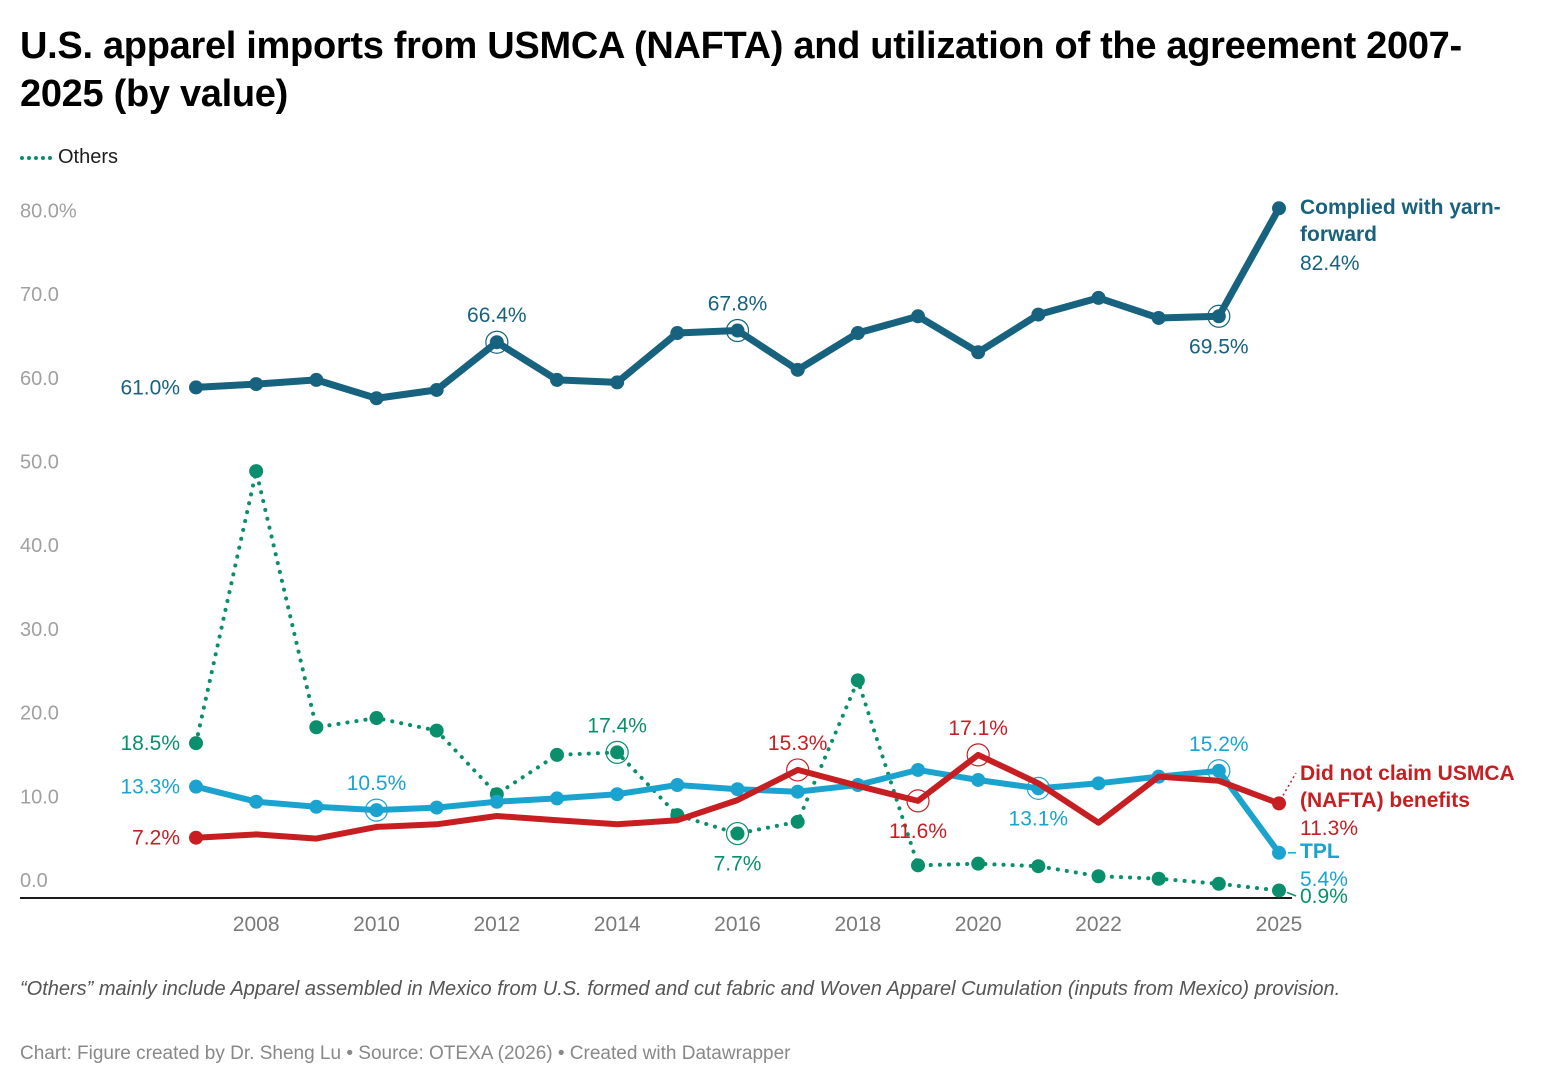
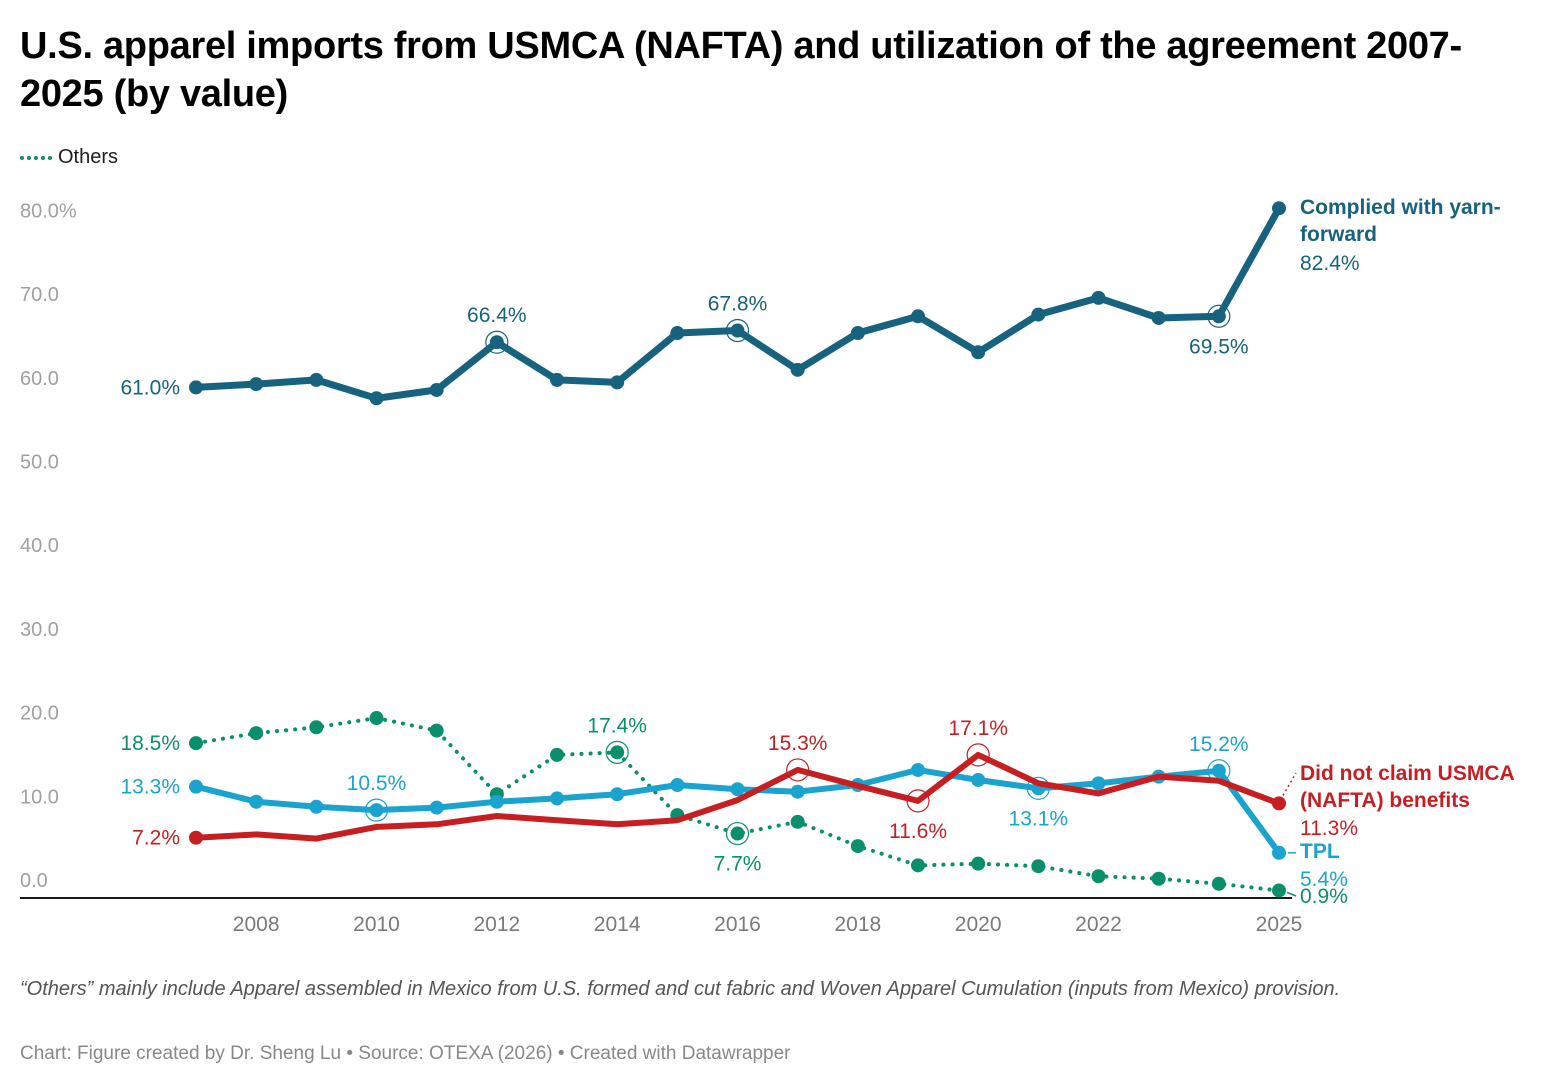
Others/2008: 51% -> 20%
Others/2018: 26% -> 6%
Did not claim USMCA (NAFTA) benefits/2022: 9% -> 12%
